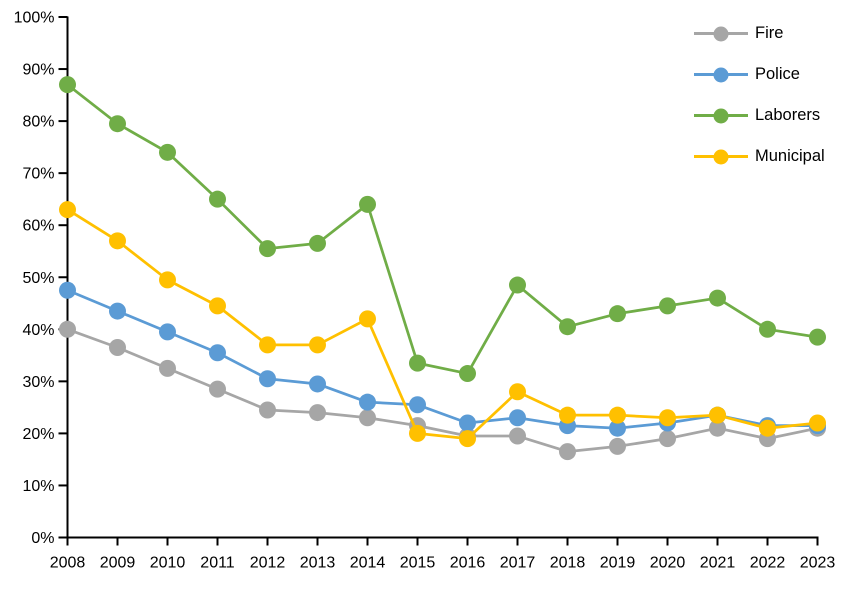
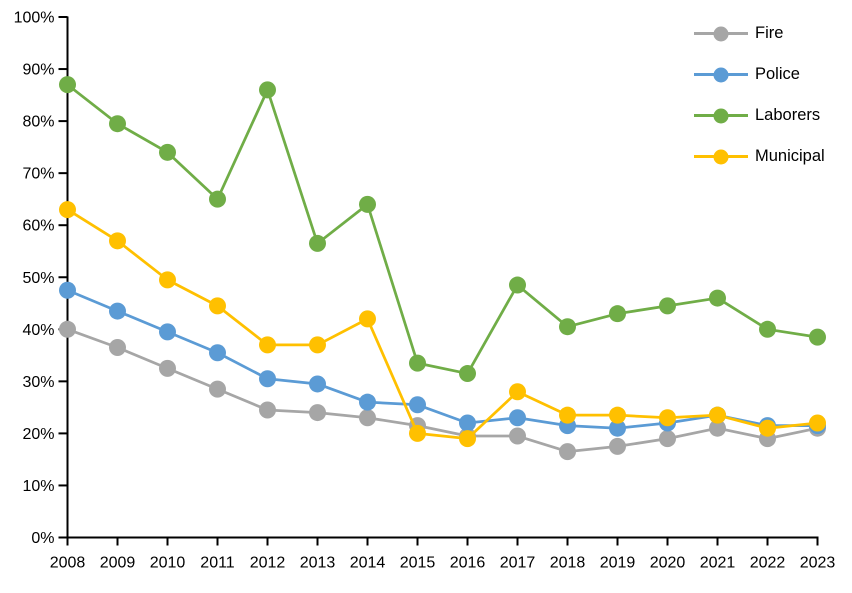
Laborers/2012: 56% -> 86%
